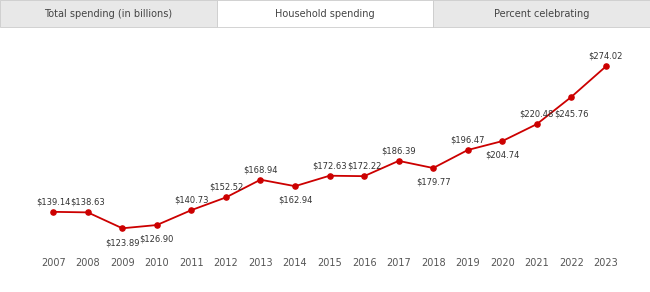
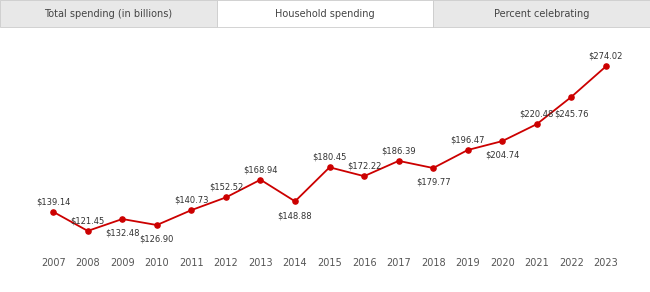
2008: $138.63 -> $121.45
2009: $123.89 -> $132.48
2014: $162.94 -> $148.88
2015: $172.63 -> $180.45
